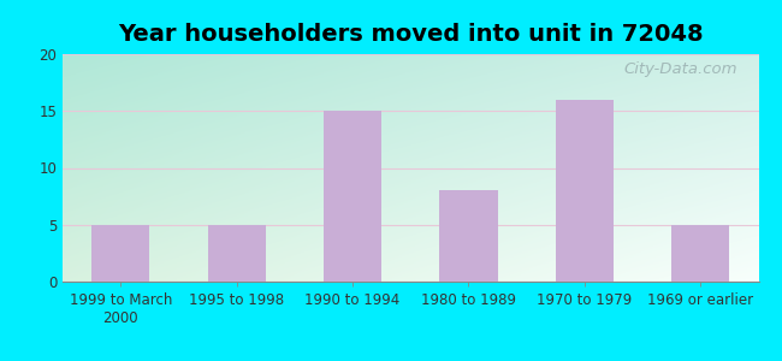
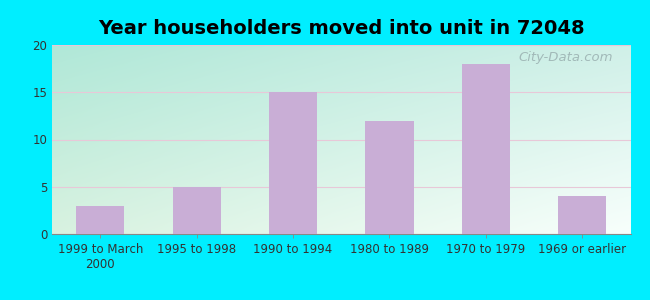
1999 to March 2000: 5 -> 3
1980 to 1989: 8 -> 12
1970 to 1979: 16 -> 18
1969 or earlier: 5 -> 4
